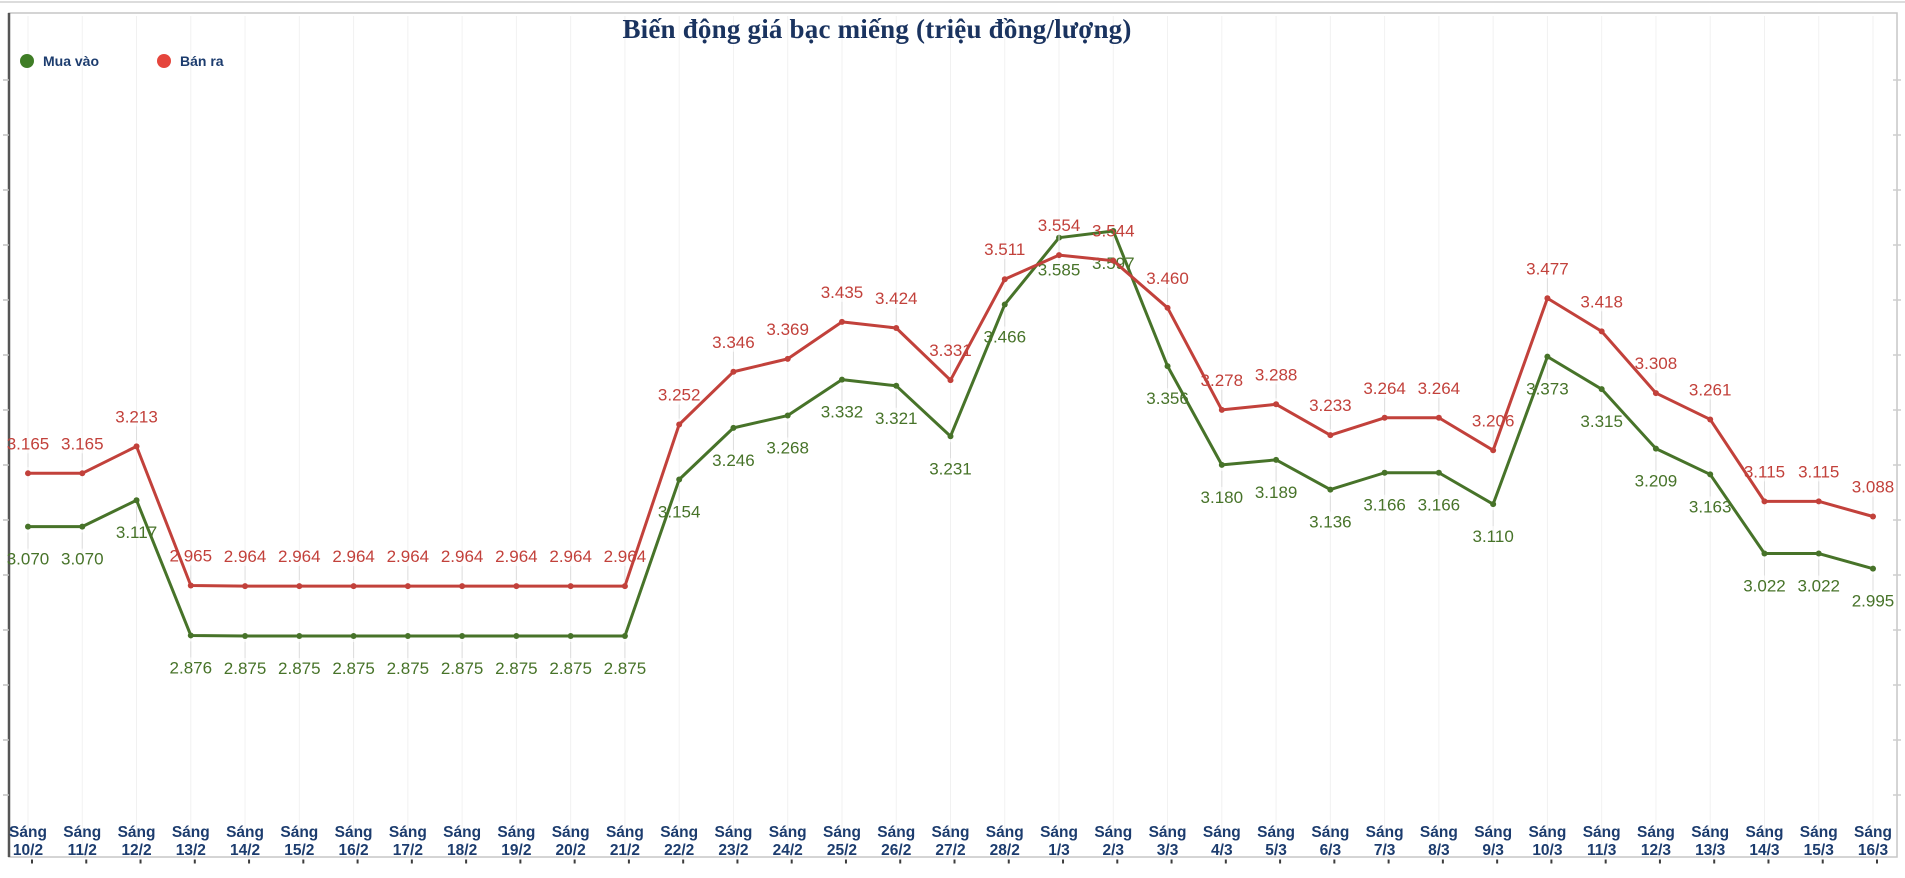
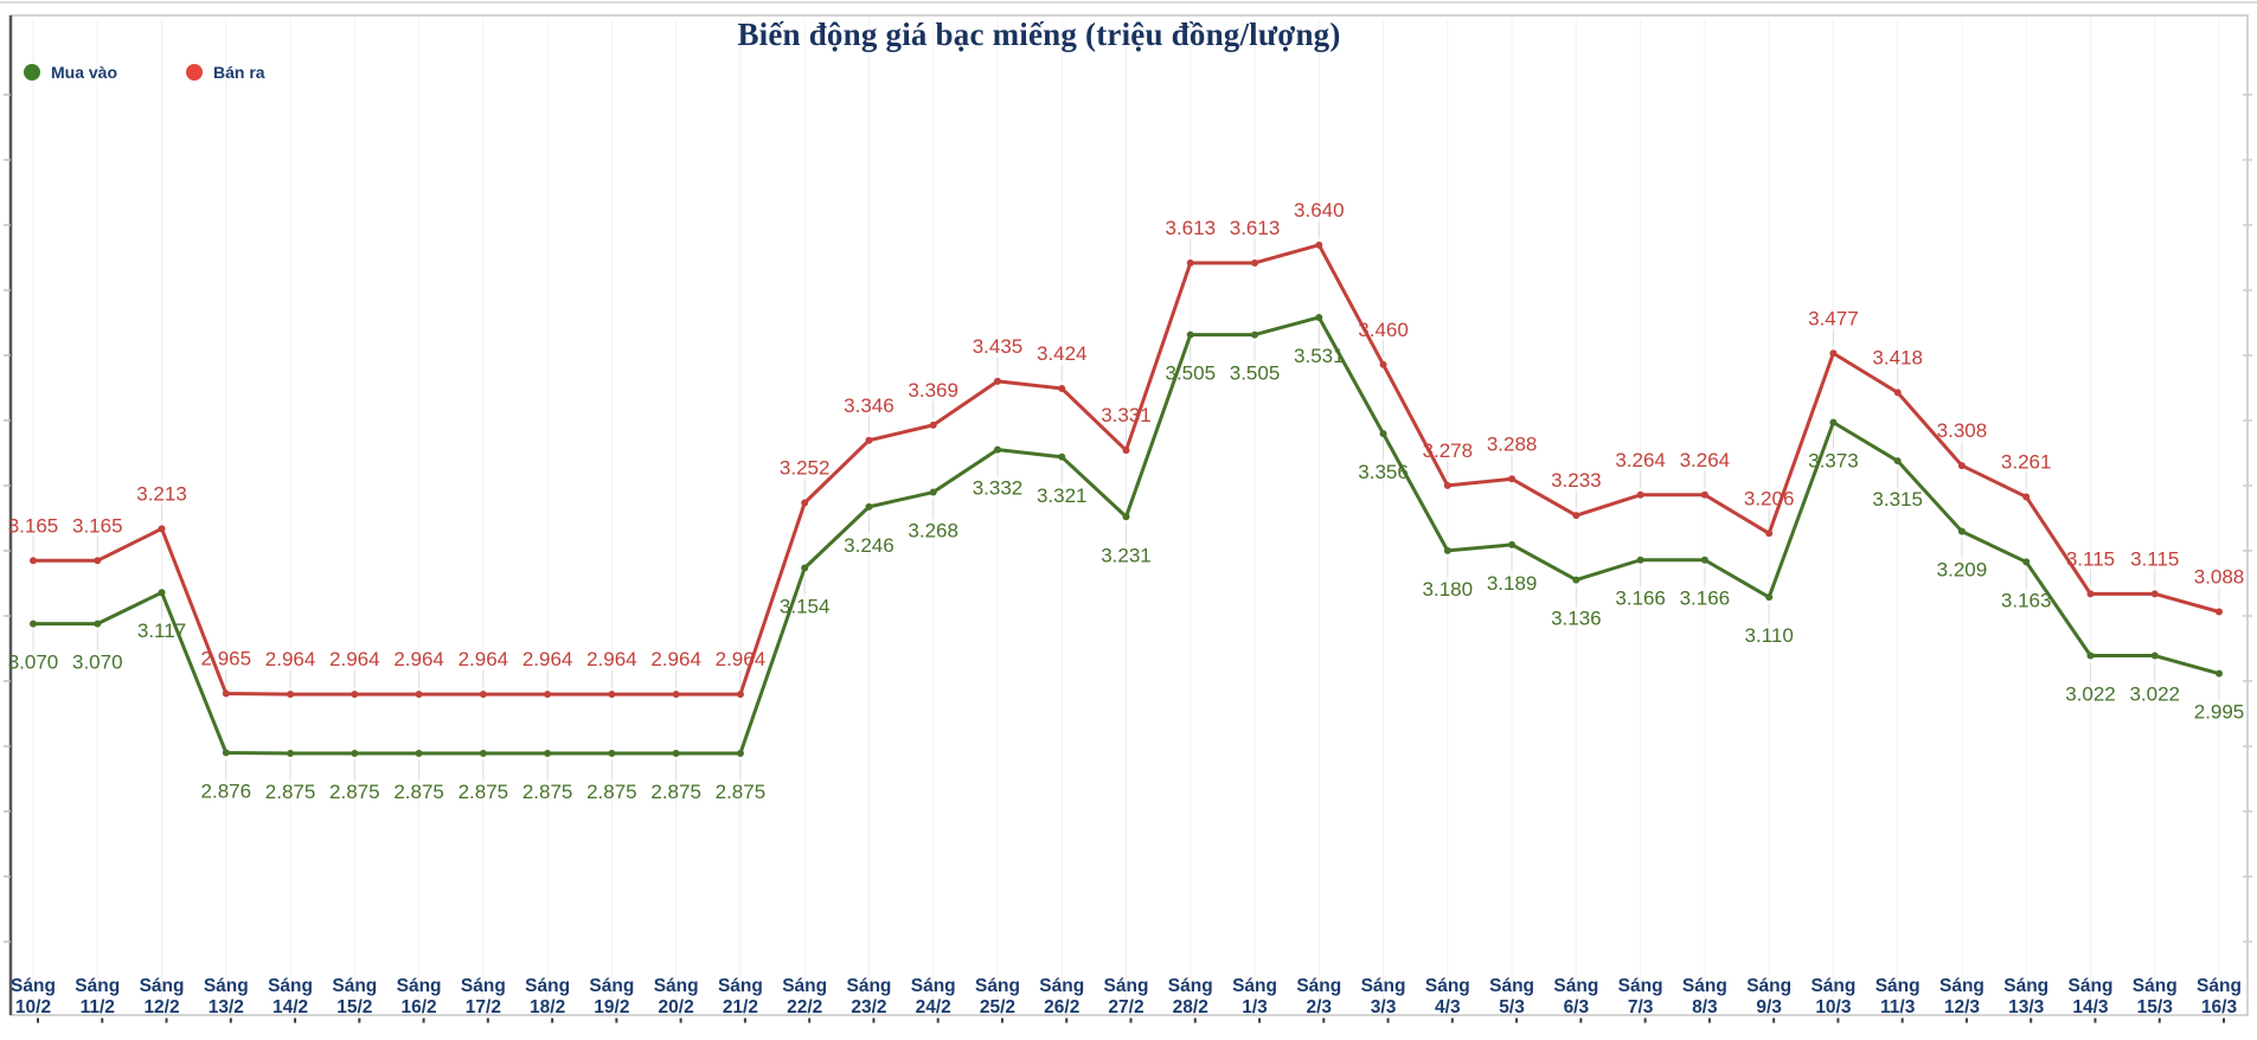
Mua vào/28/2: 3.466 -> 3.505
Bán ra/28/2: 3.511 -> 3.613
Mua vào/1/3: 3.585 -> 3.505
Bán ra/1/3: 3.554 -> 3.613
Mua vào/2/3: 3.597 -> 3.531
Bán ra/2/3: 3.544 -> 3.640
